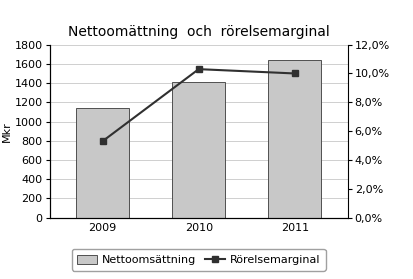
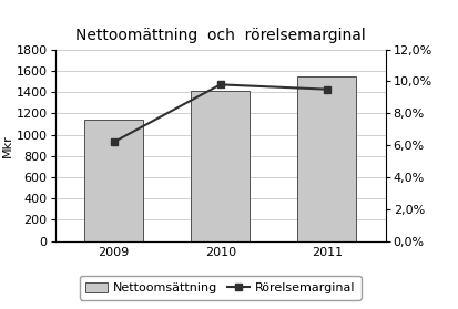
Rörelsemarginal/2009: 5,3% -> 6,2%
Rörelsemarginal/2010: 10,3% -> 9,8%
Nettoomsättning/2011: 1640 -> 1540
Rörelsemarginal/2011: 10,0% -> 9,5%
